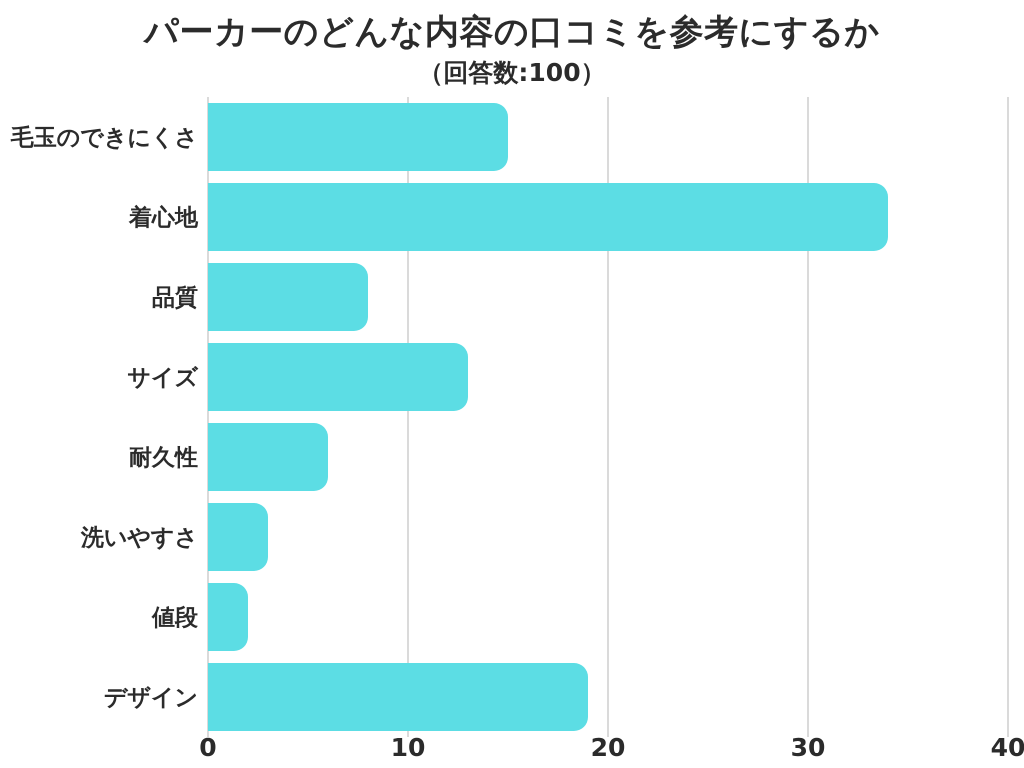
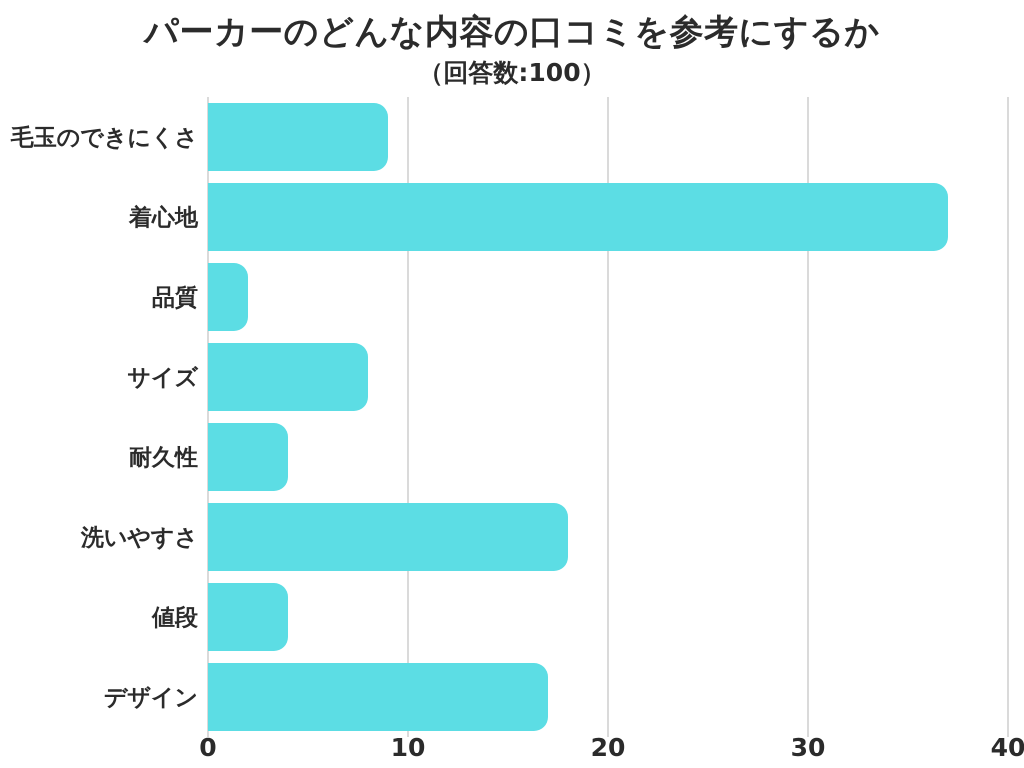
毛玉のできにくさ: 15 -> 9
着心地: 34 -> 37
品質: 8 -> 2
サイズ: 13 -> 8
耐久性: 6 -> 4
洗いやすさ: 3 -> 18
値段: 2 -> 4
デザイン: 19 -> 17
